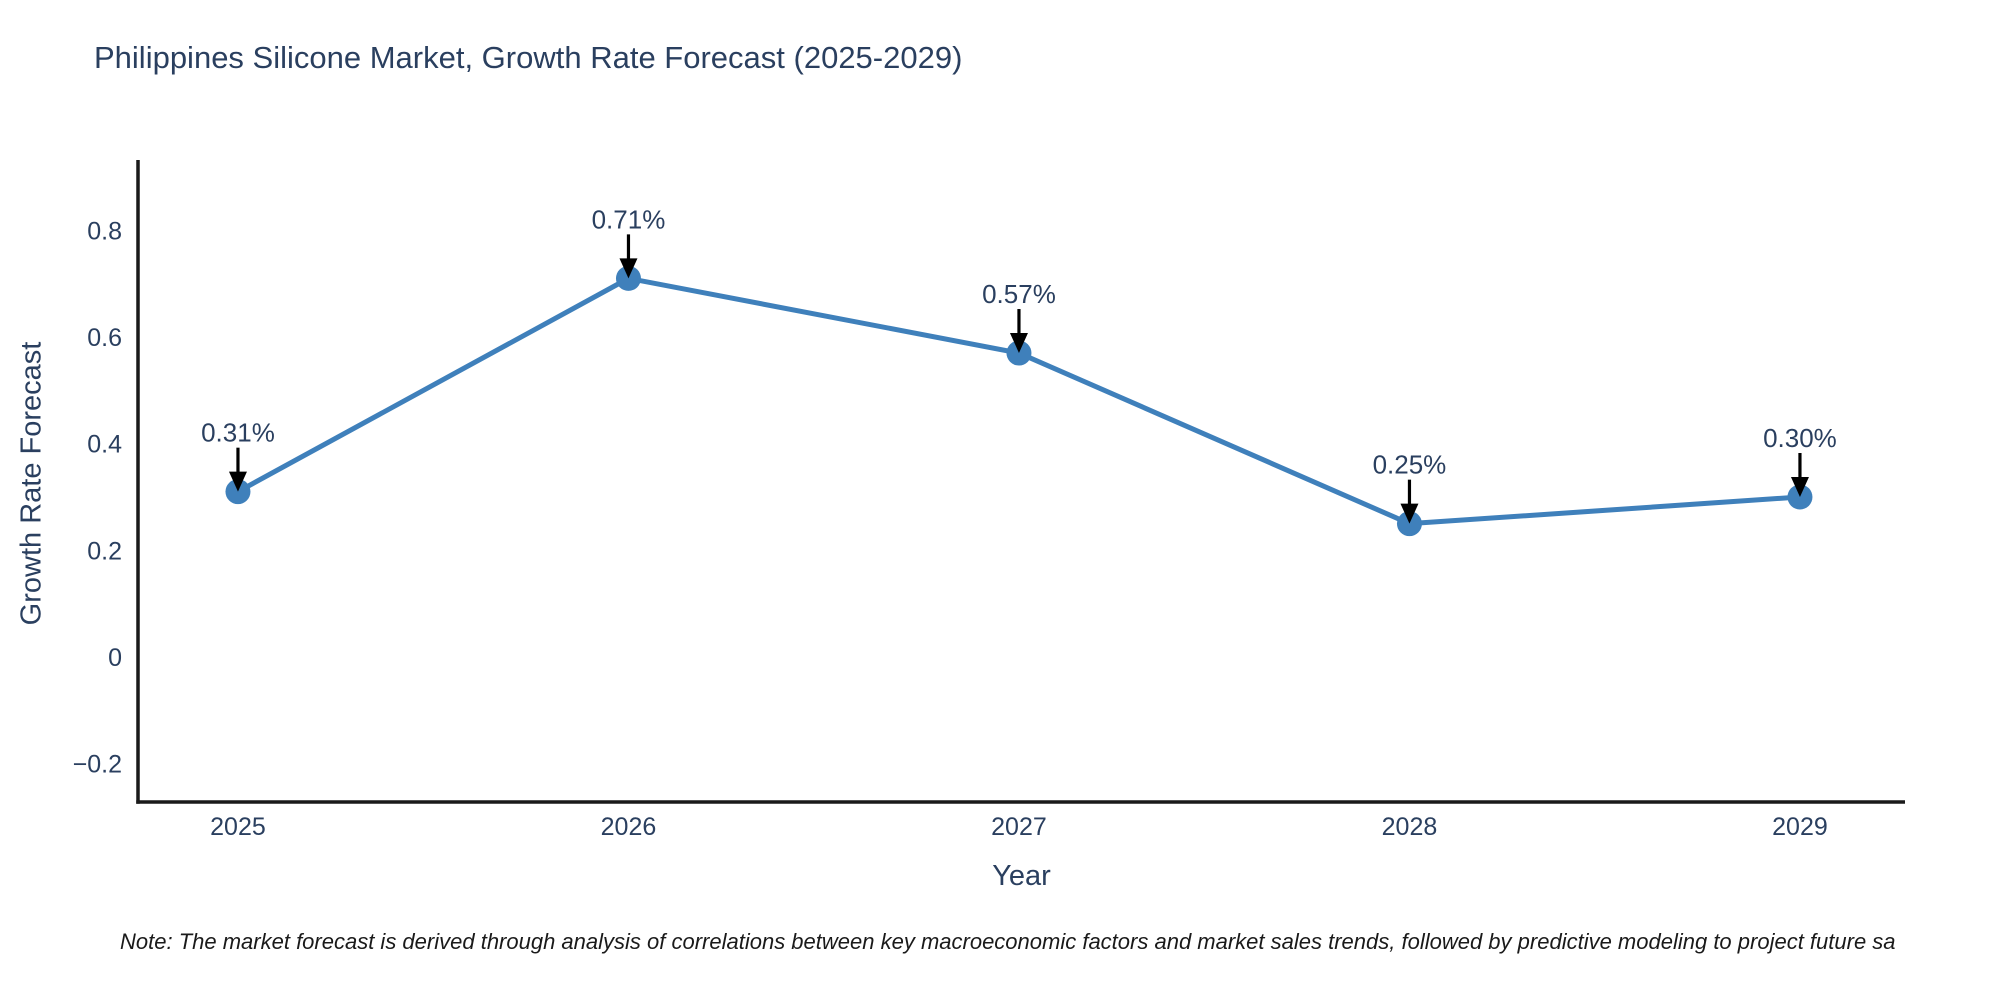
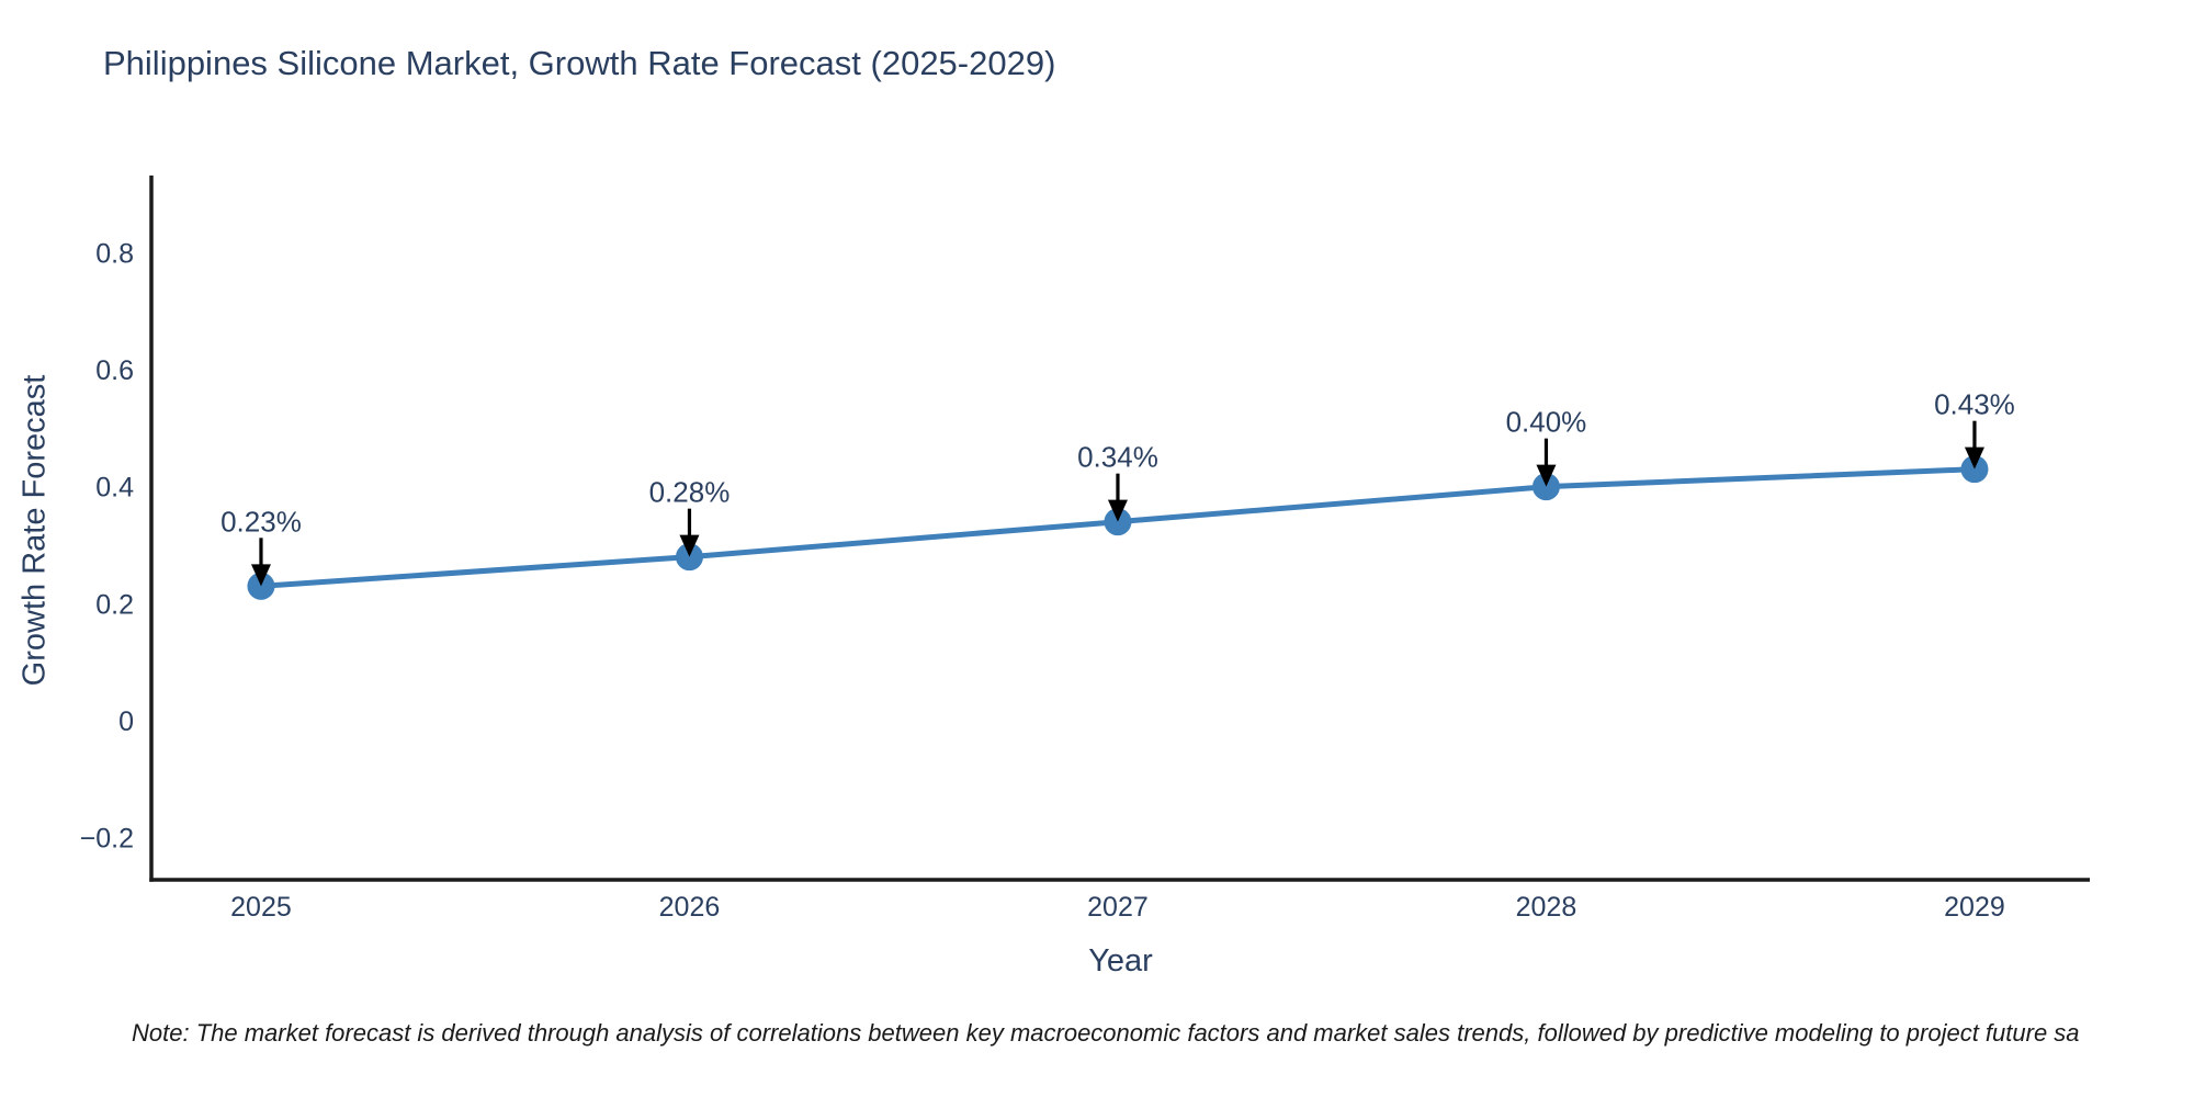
2025: 0.31% -> 0.23%
2026: 0.71% -> 0.28%
2027: 0.57% -> 0.34%
2028: 0.25% -> 0.40%
2029: 0.30% -> 0.43%
